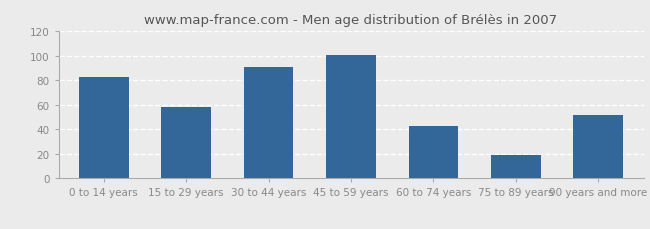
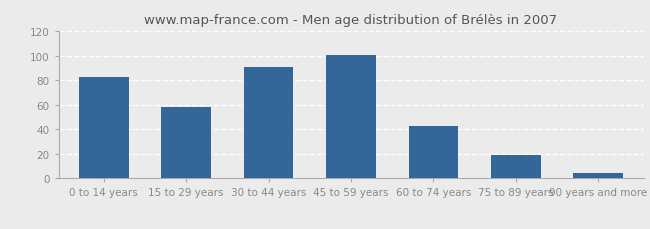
90 years and more: 52 -> 4
